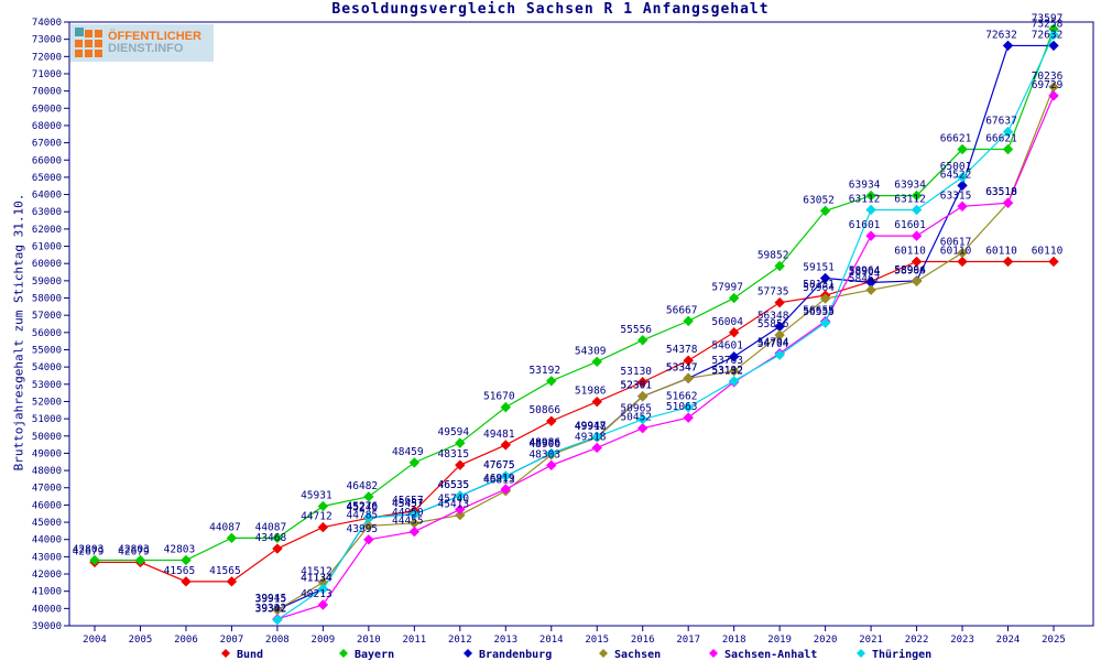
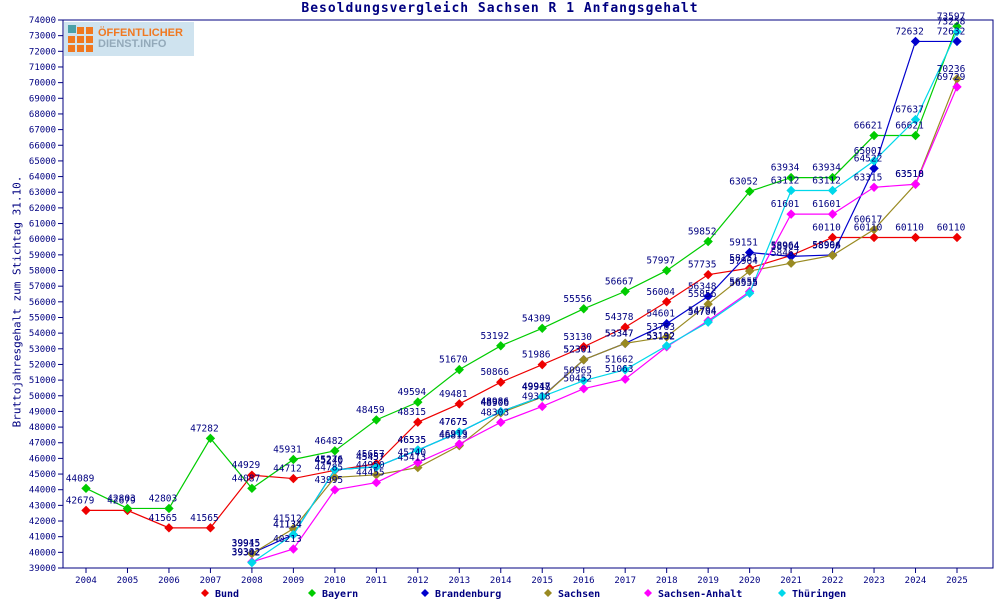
Bayern/2004: 42803 -> 44089
Bayern/2007: 44087 -> 47282
Bund/2008: 43468 -> 44929
